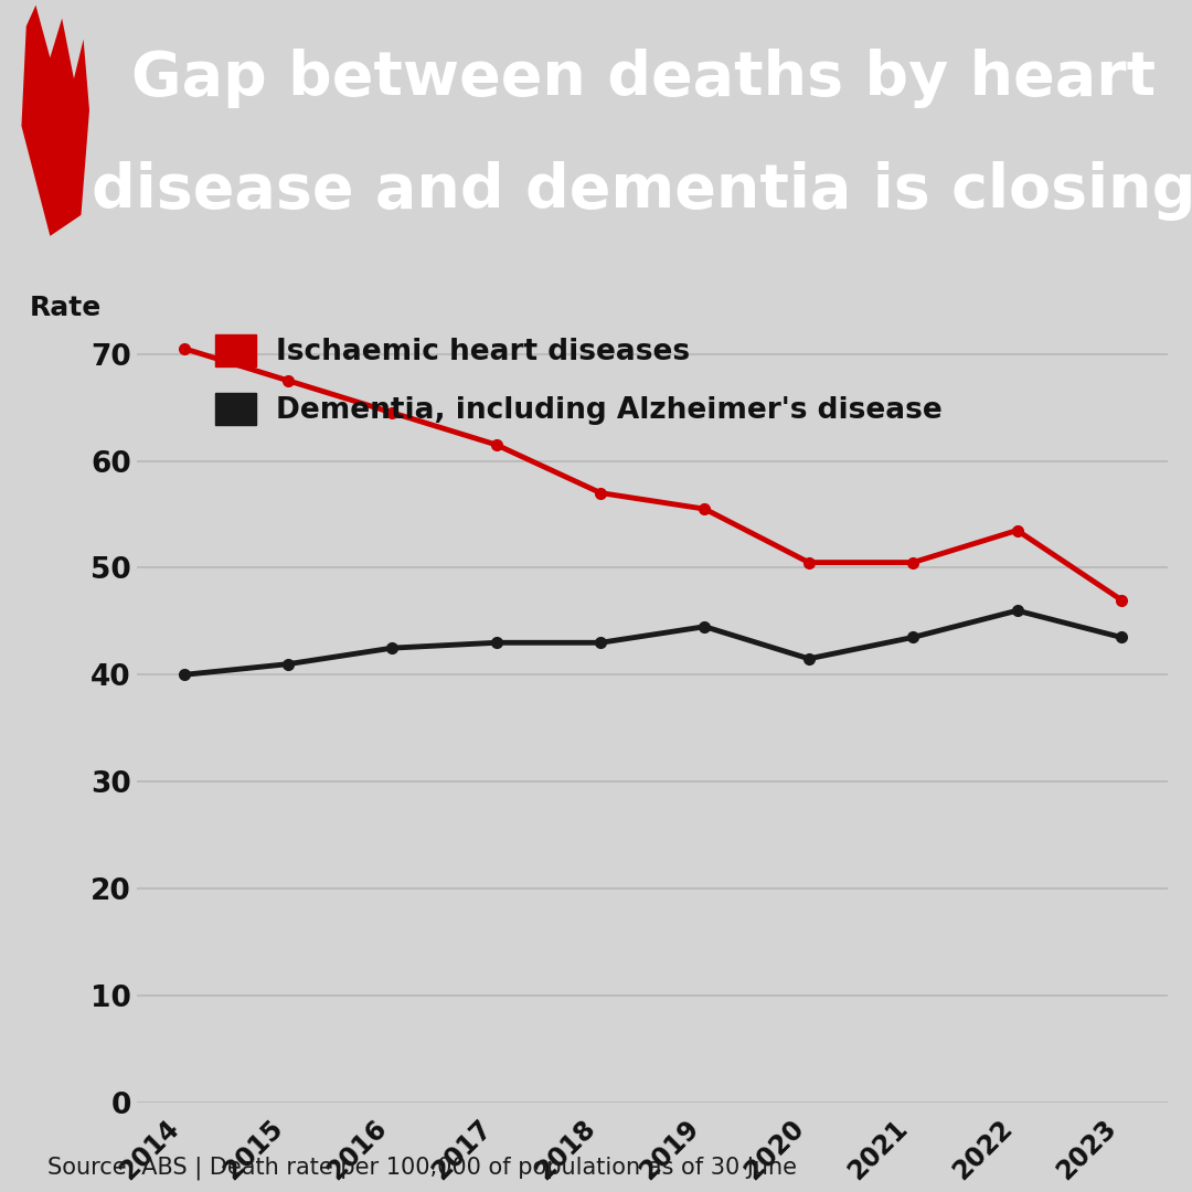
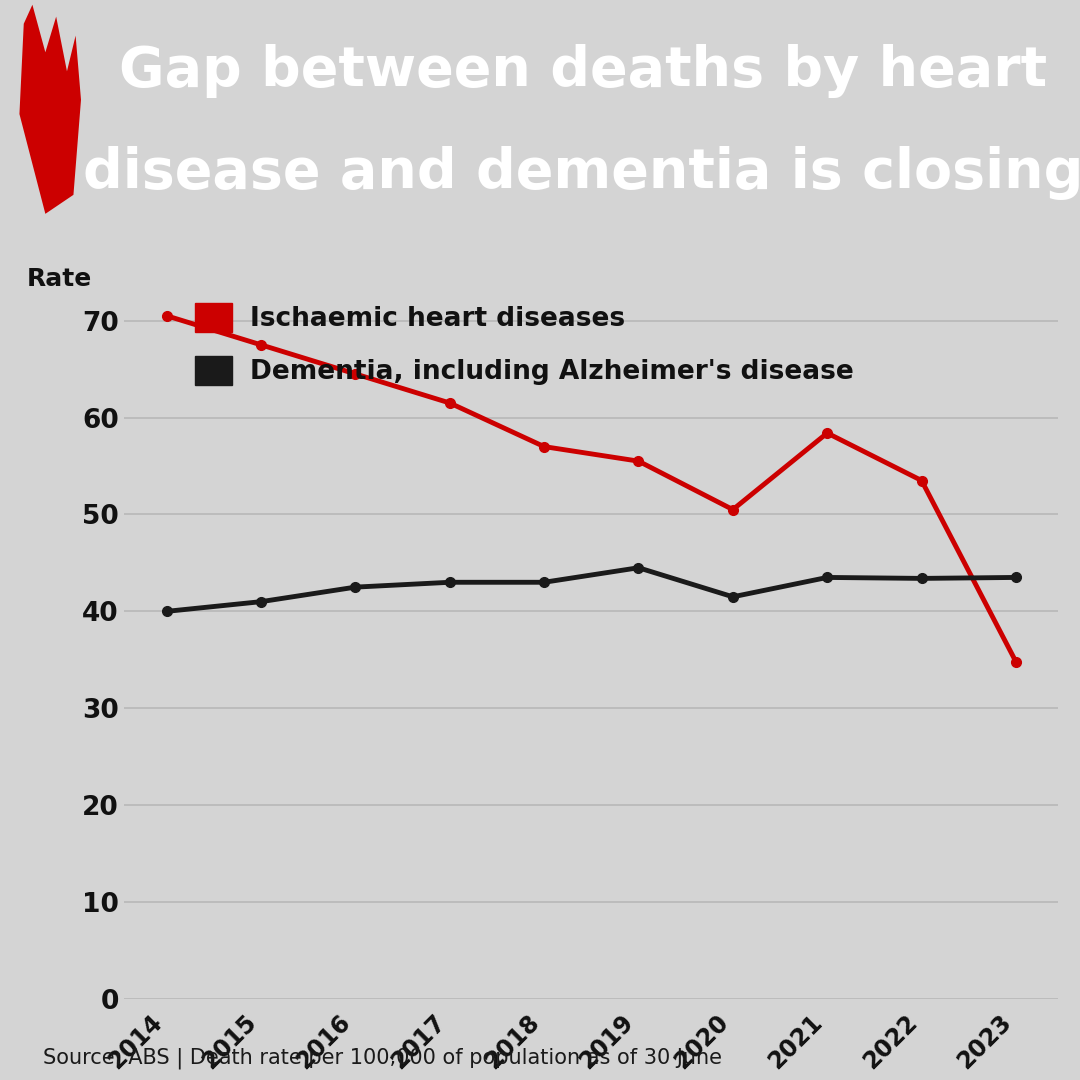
Ischaemic heart diseases/2021: 50.5 -> 58.4
Dementia, including Alzheimer's disease/2022: 46.0 -> 43.4
Ischaemic heart diseases/2023: 47.0 -> 34.8
